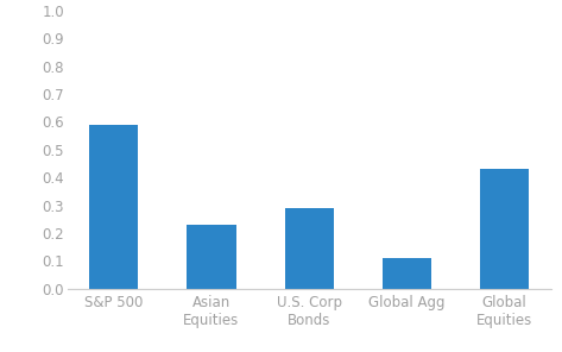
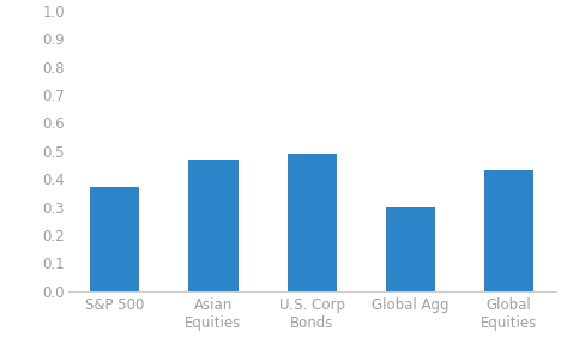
S&P 500: 0.59 -> 0.37
Asian Equities: 0.23 -> 0.47
U.S. Corp Bonds: 0.29 -> 0.49
Global Agg: 0.11 -> 0.30
